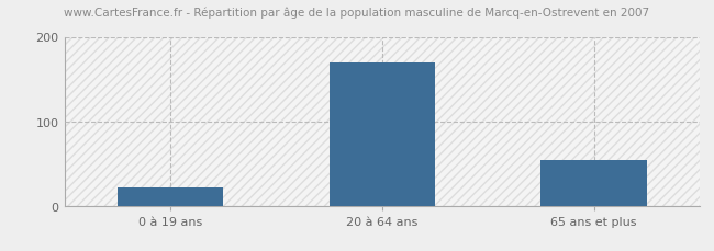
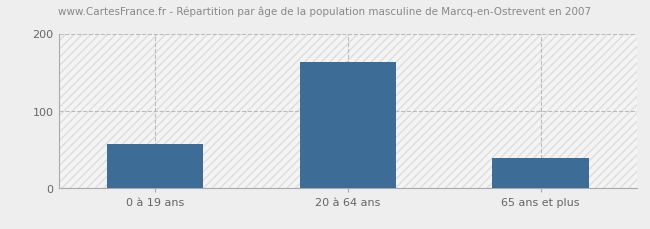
0 à 19 ans: 22 -> 57
20 à 64 ans: 170 -> 163
65 ans et plus: 54 -> 38
